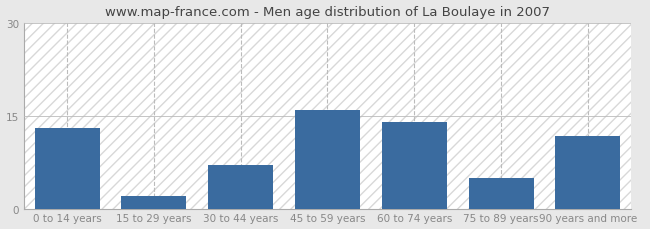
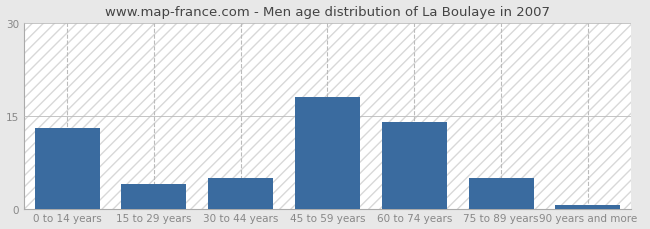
15 to 29 years: 2.0 -> 4.0
30 to 44 years: 7.0 -> 5.0
45 to 59 years: 16.0 -> 18.0
90 years and more: 11.8 -> 0.5
